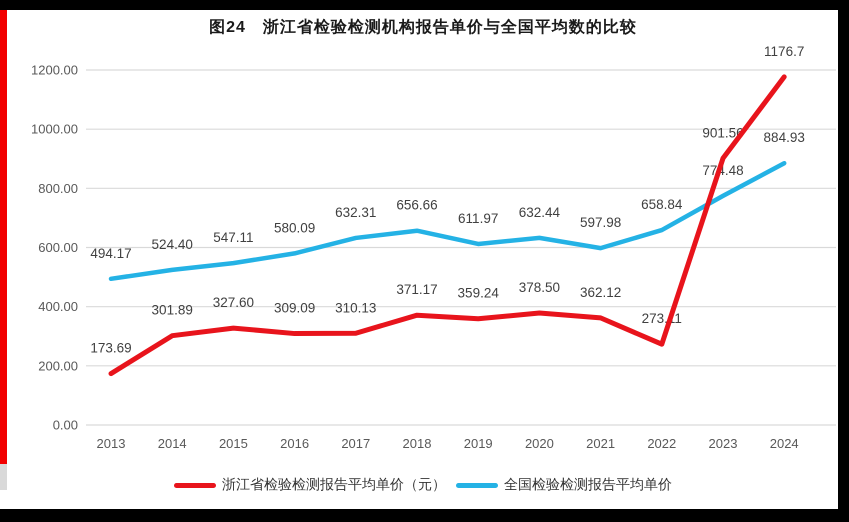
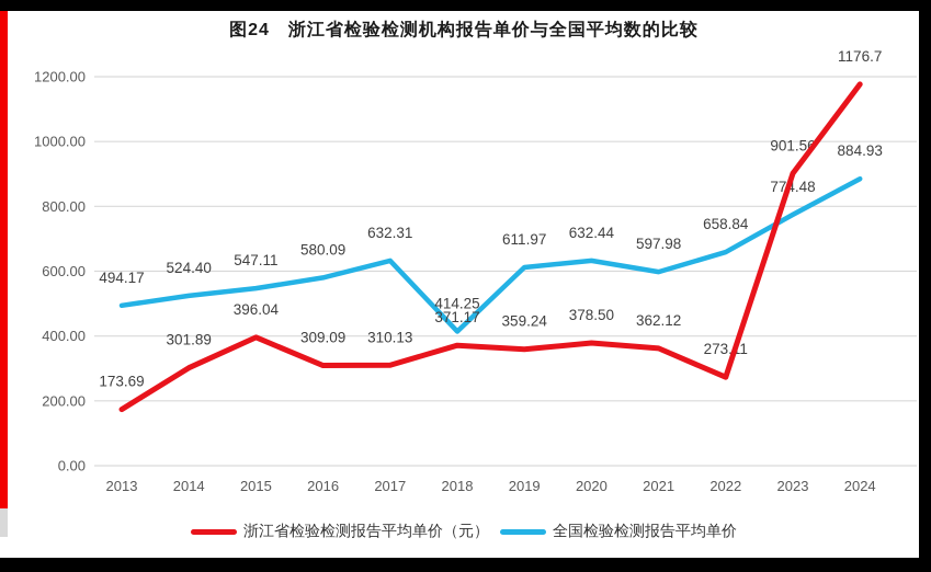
浙江省检验检测报告平均单价（元）/2015: 327.60 -> 396.04
全国检验检测报告平均单价/2018: 656.66 -> 414.25
